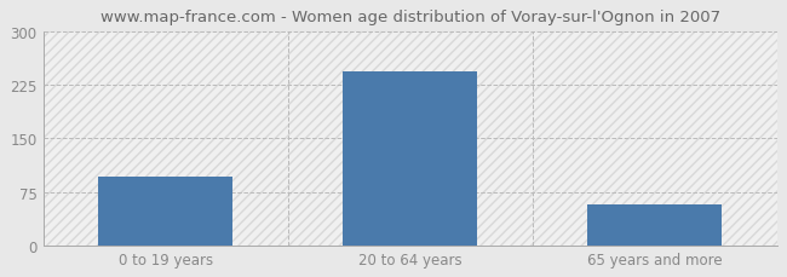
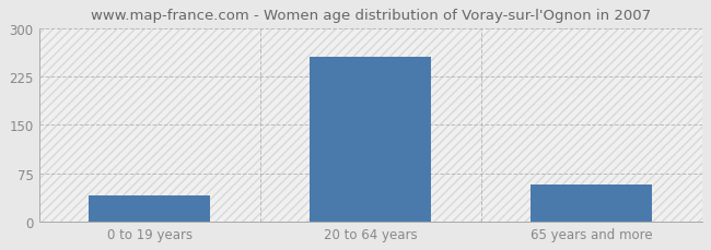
0 to 19 years: 97 -> 40
20 to 64 years: 243 -> 256
